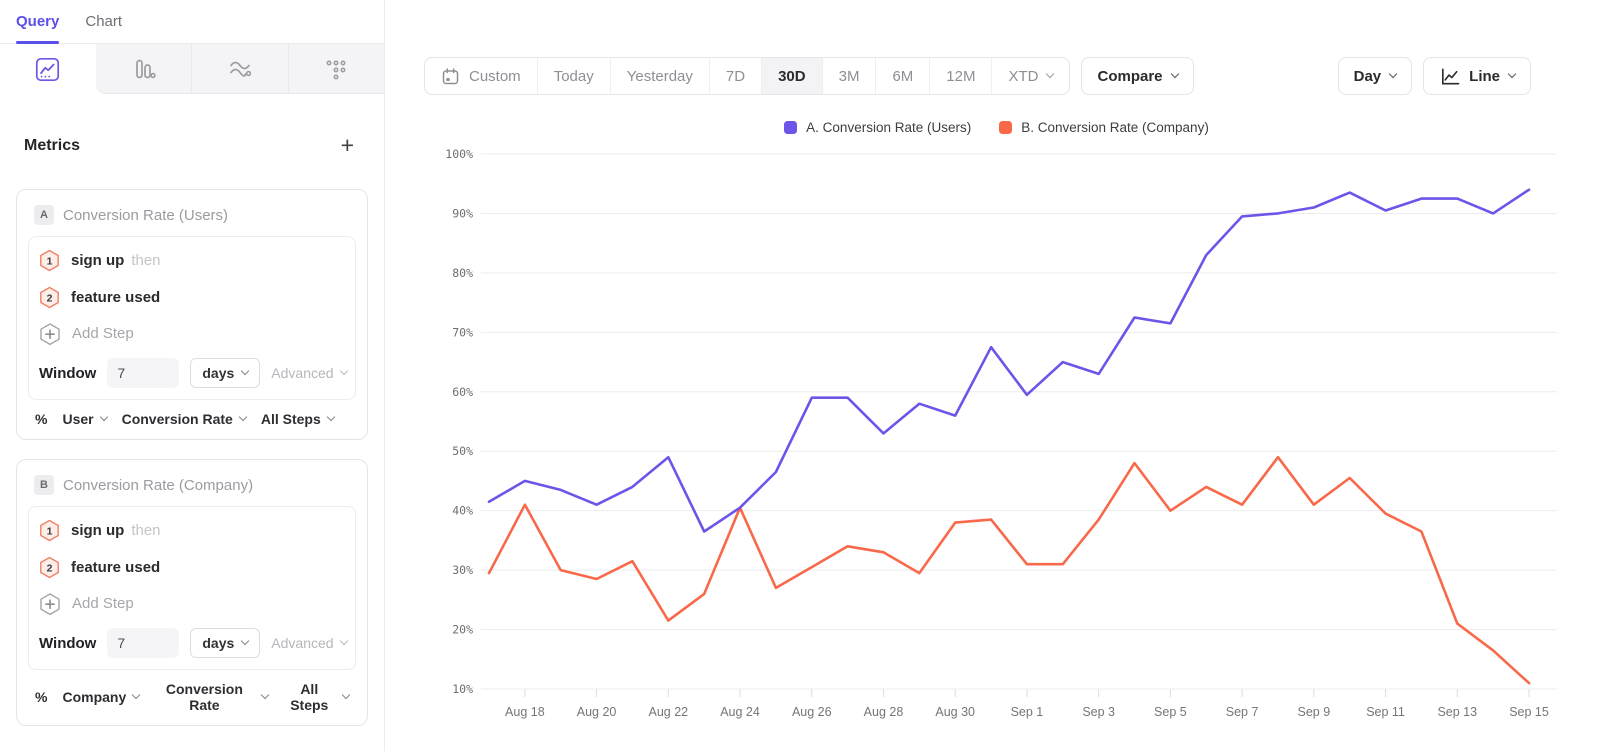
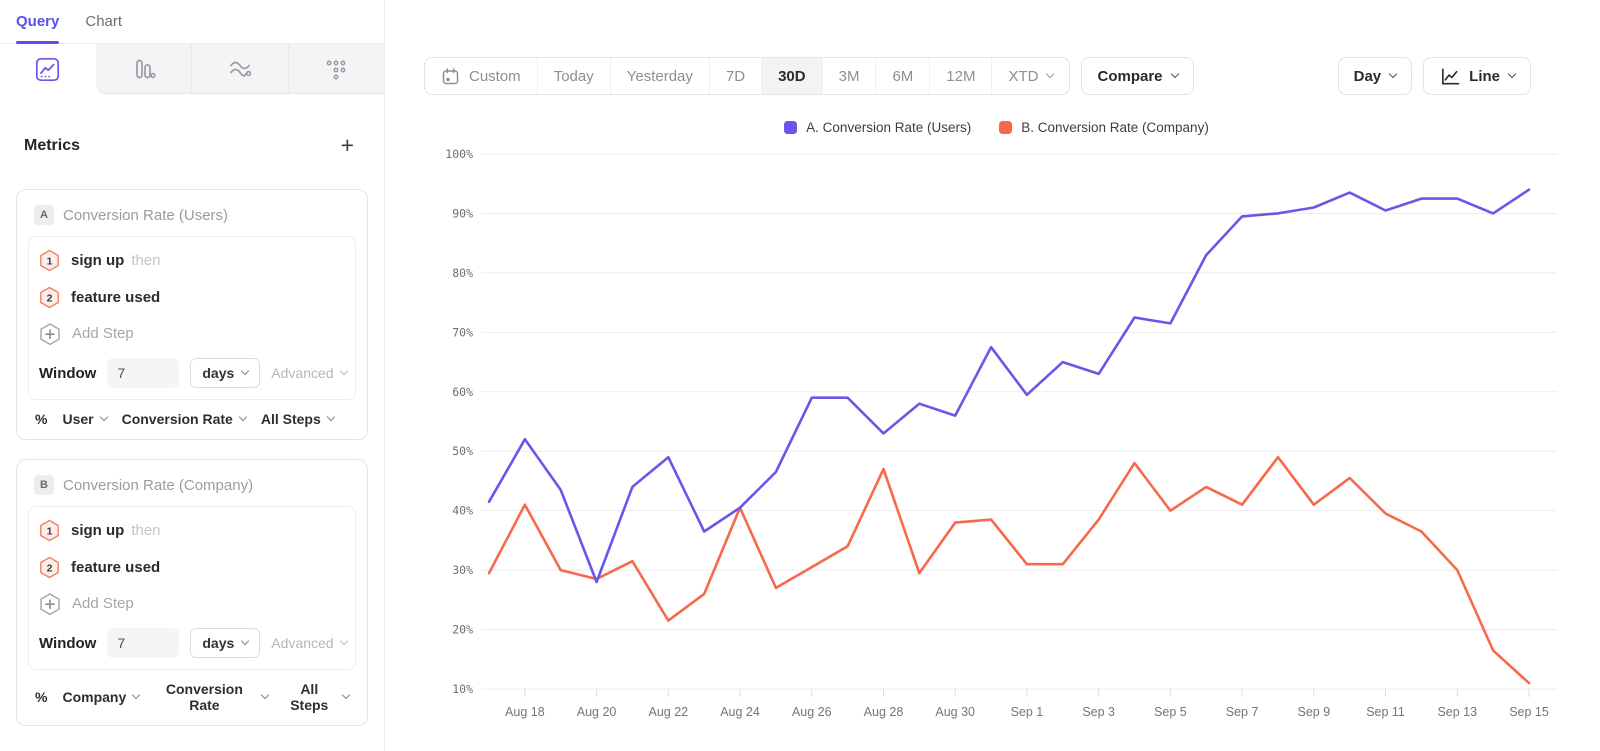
A. Conversion Rate (Users)/Aug 18: 45% -> 52%
A. Conversion Rate (Users)/Aug 20: 41% -> 28%
B. Conversion Rate (Company)/Aug 28: 33% -> 47%
B. Conversion Rate (Company)/Sep 13: 21% -> 30%
